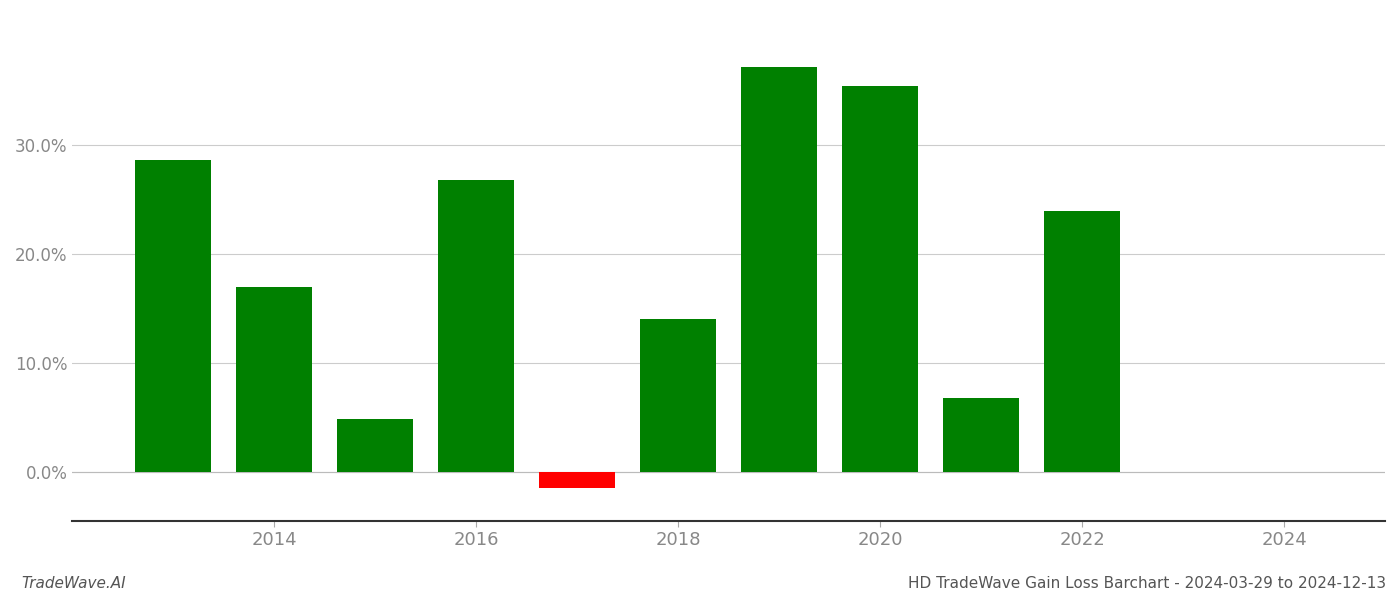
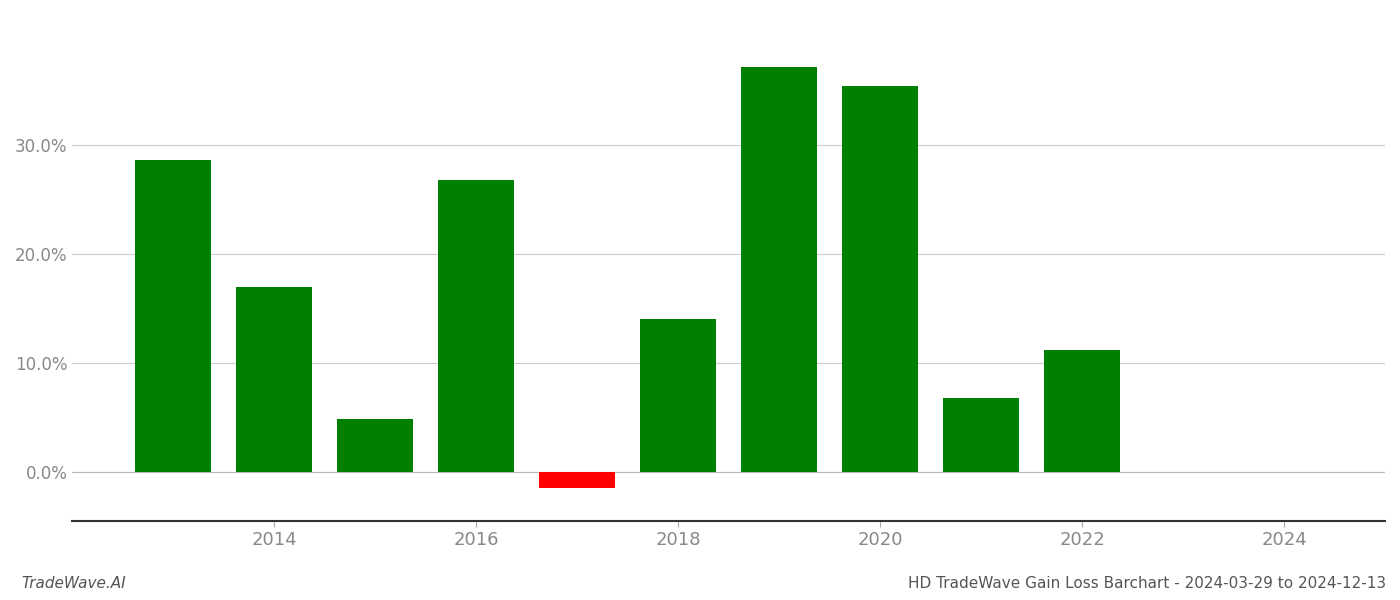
2022: 24.0% -> 11.2%
